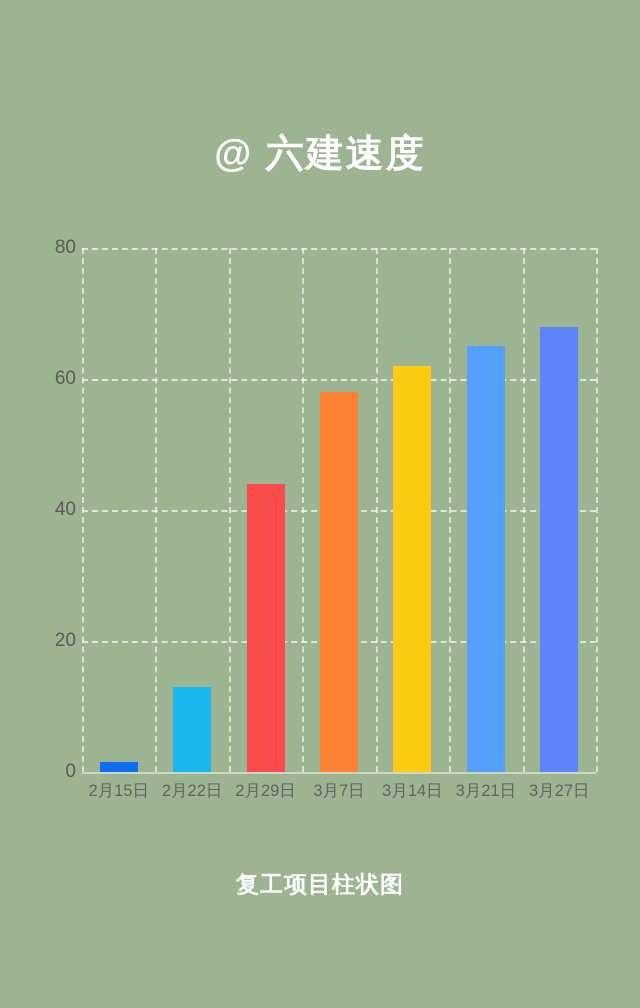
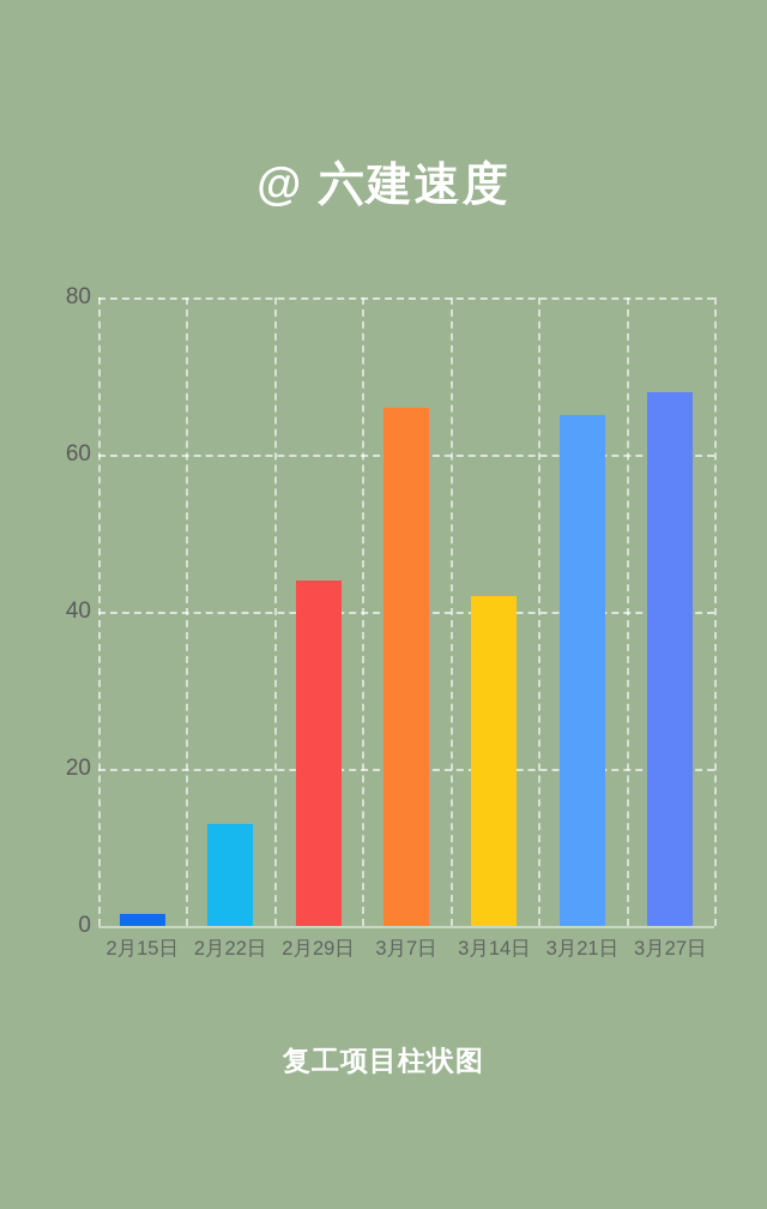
3月7日: 58 -> 66
3月14日: 62 -> 42
